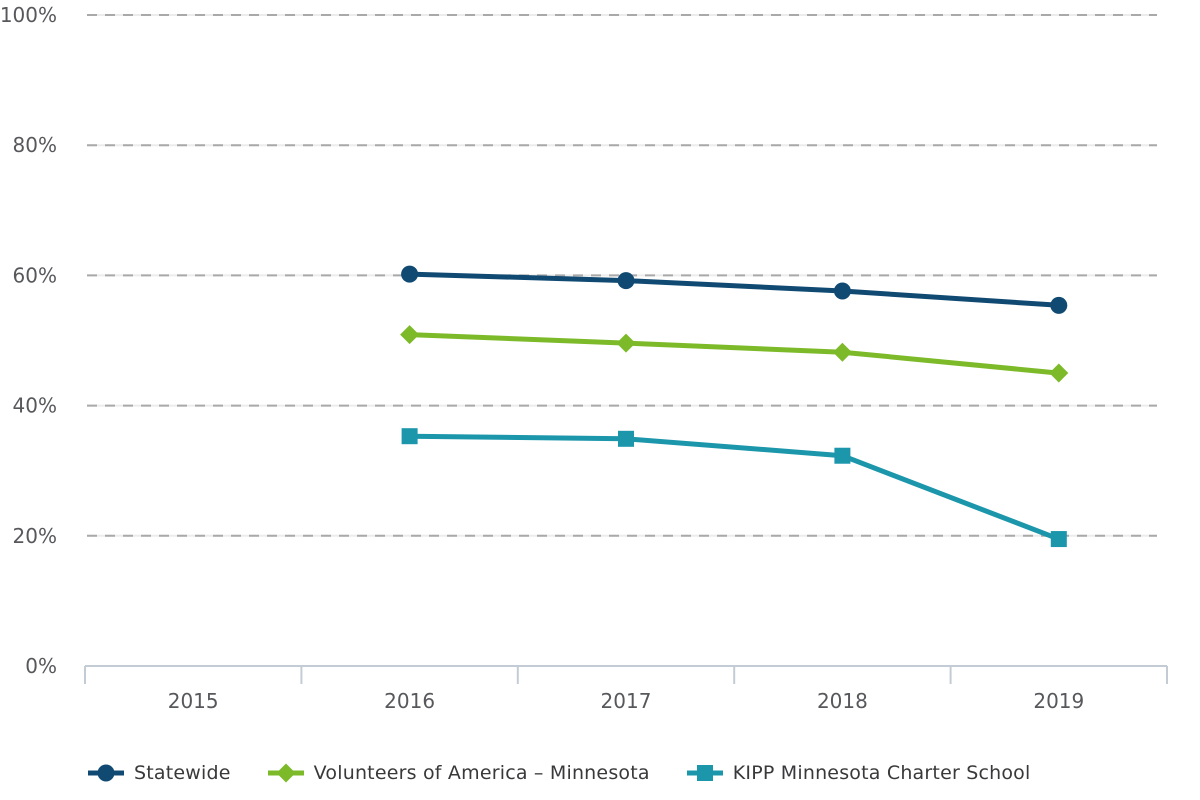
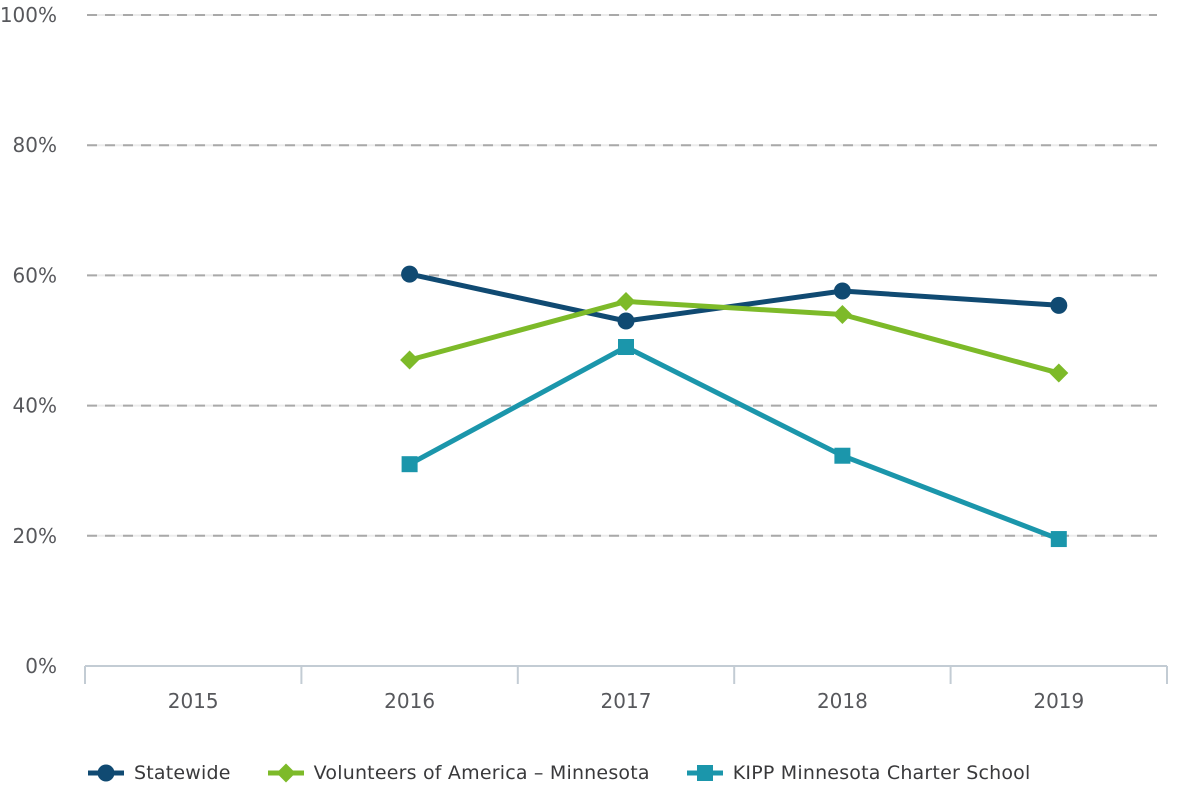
Volunteers of America – Minnesota/2016: 51% -> 47%
KIPP Minnesota Charter School/2016: 35% -> 31%
Statewide/2017: 59% -> 53%
Volunteers of America – Minnesota/2017: 50% -> 56%
KIPP Minnesota Charter School/2017: 35% -> 49%
Volunteers of America – Minnesota/2018: 48% -> 54%
